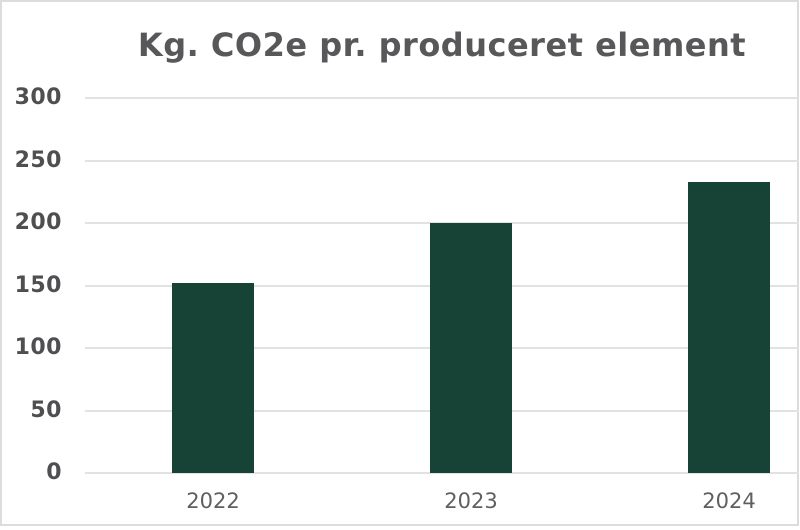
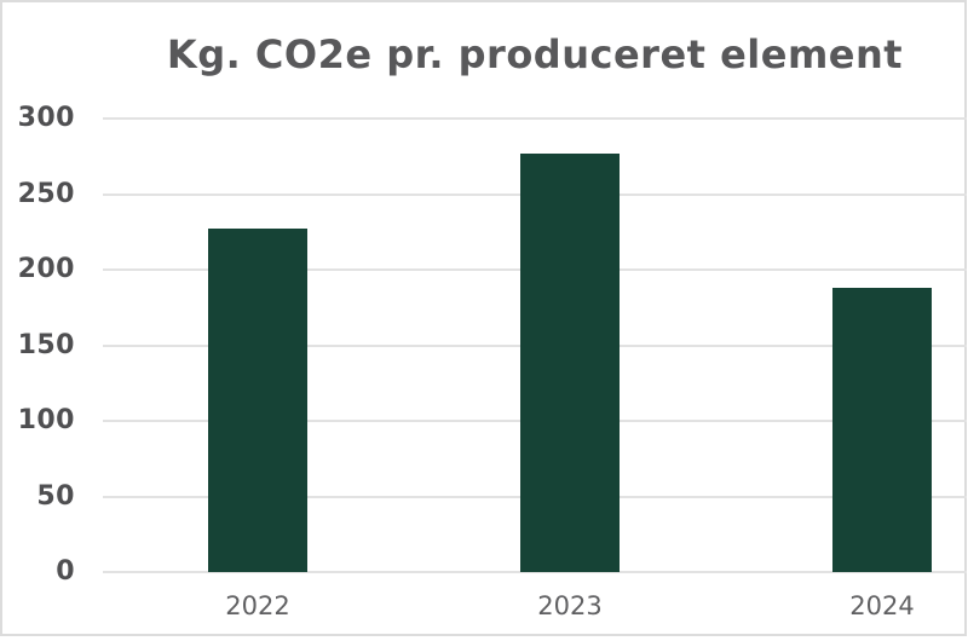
2022: 152 -> 227
2023: 200 -> 277
2024: 233 -> 188
